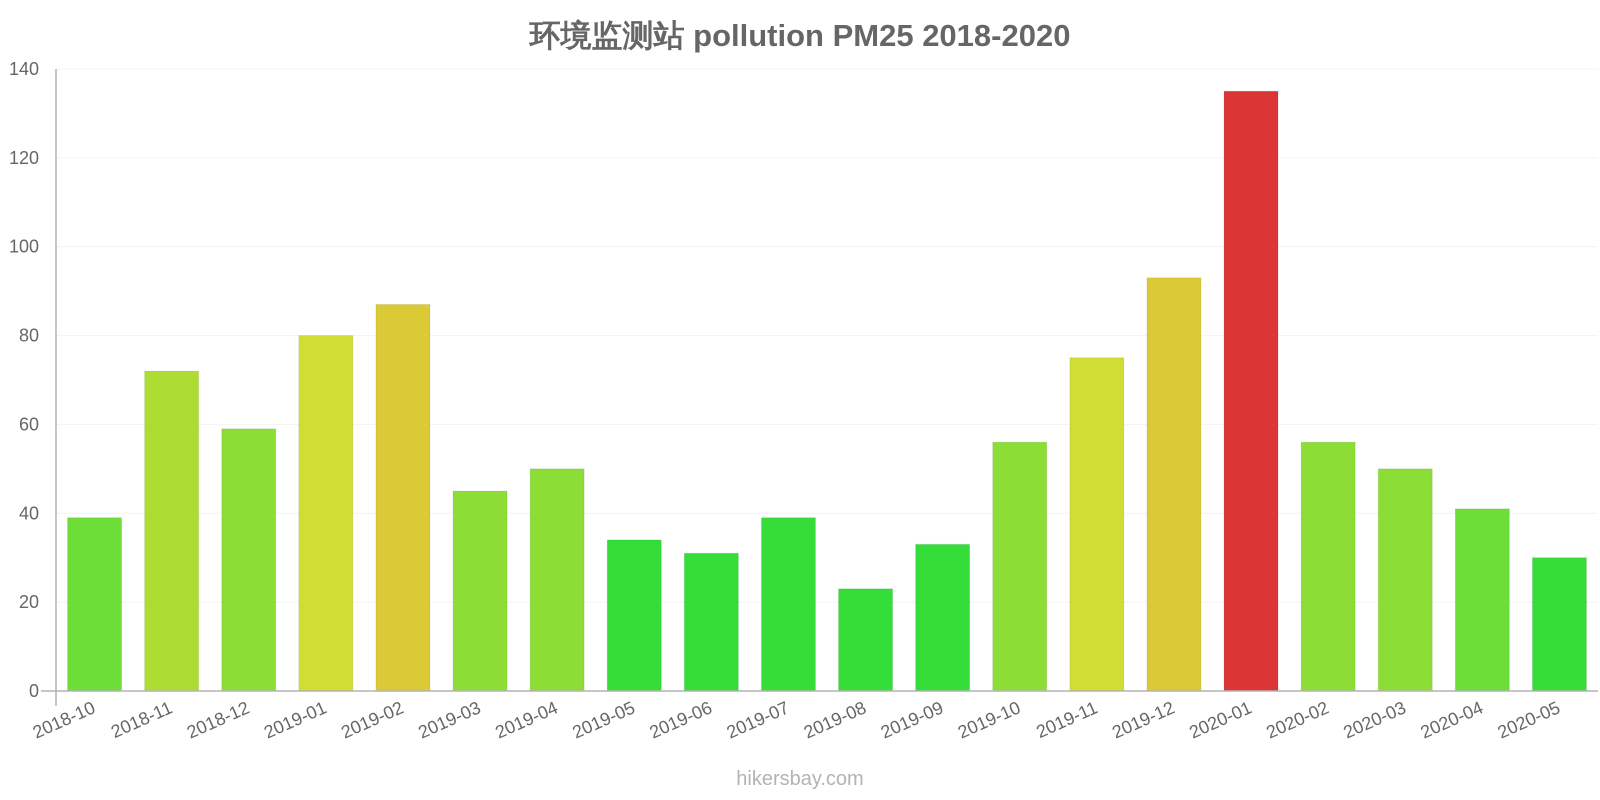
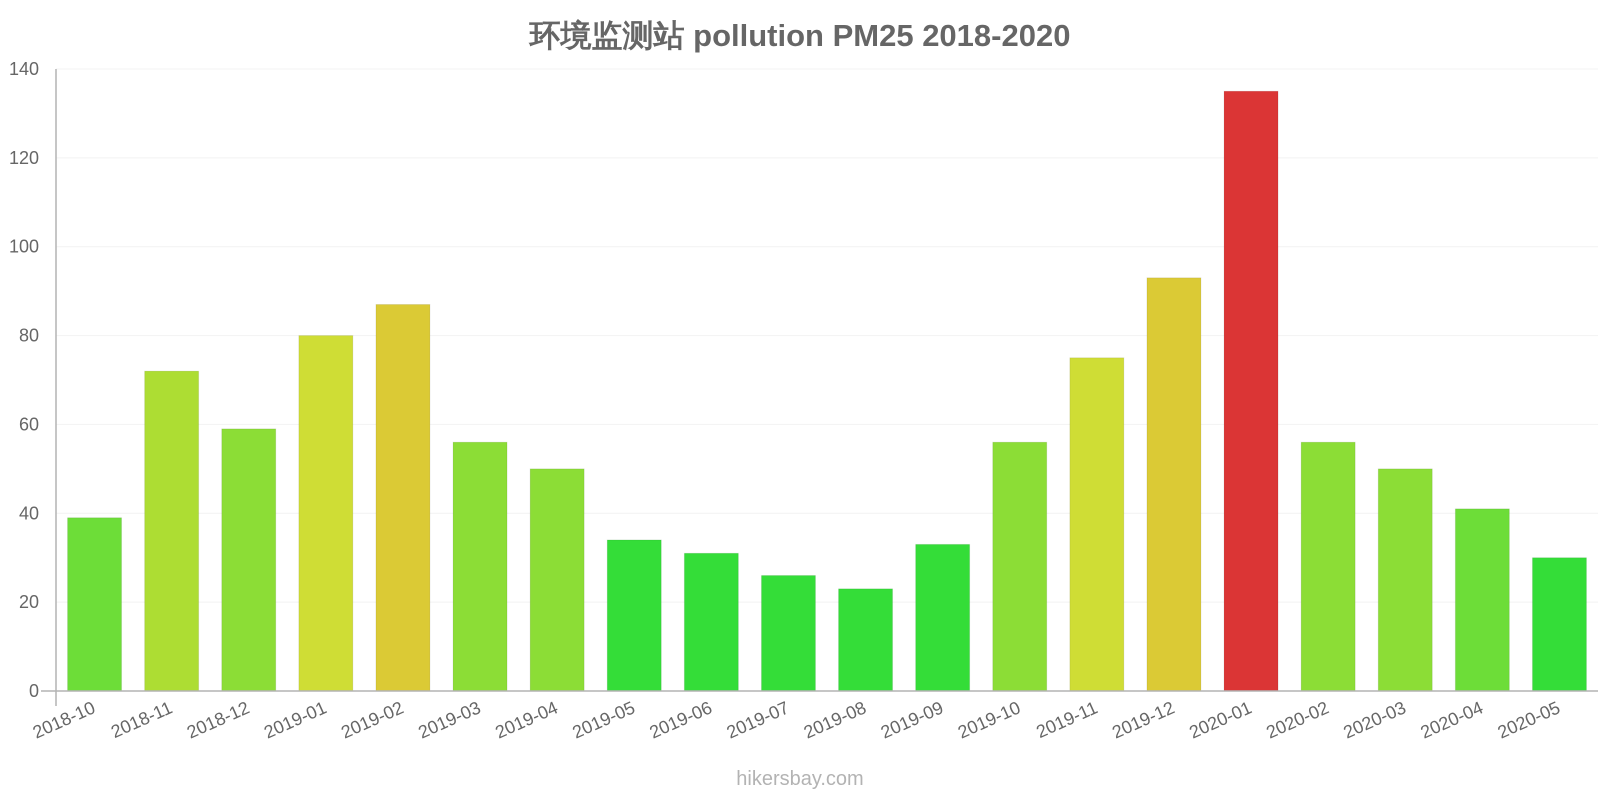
2019-03: 45 -> 56
2019-07: 39 -> 26
